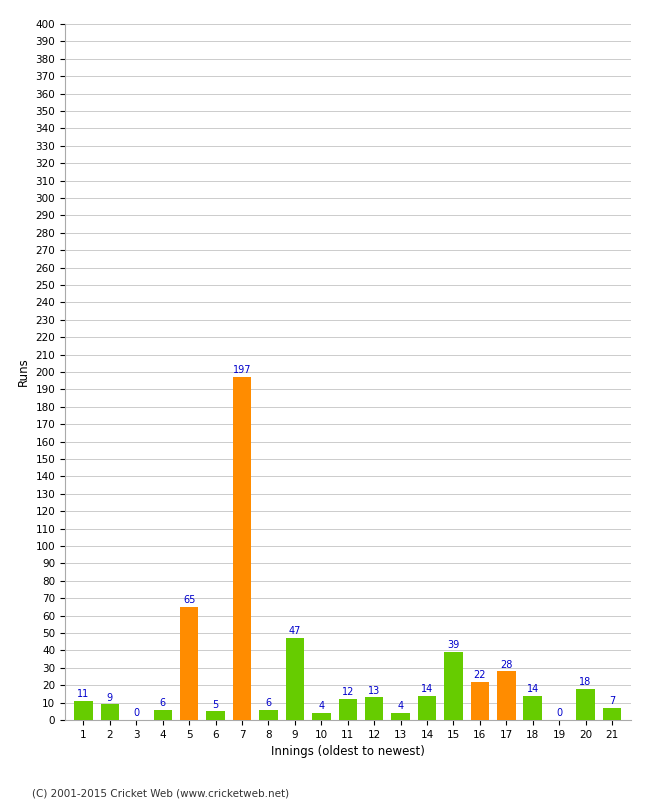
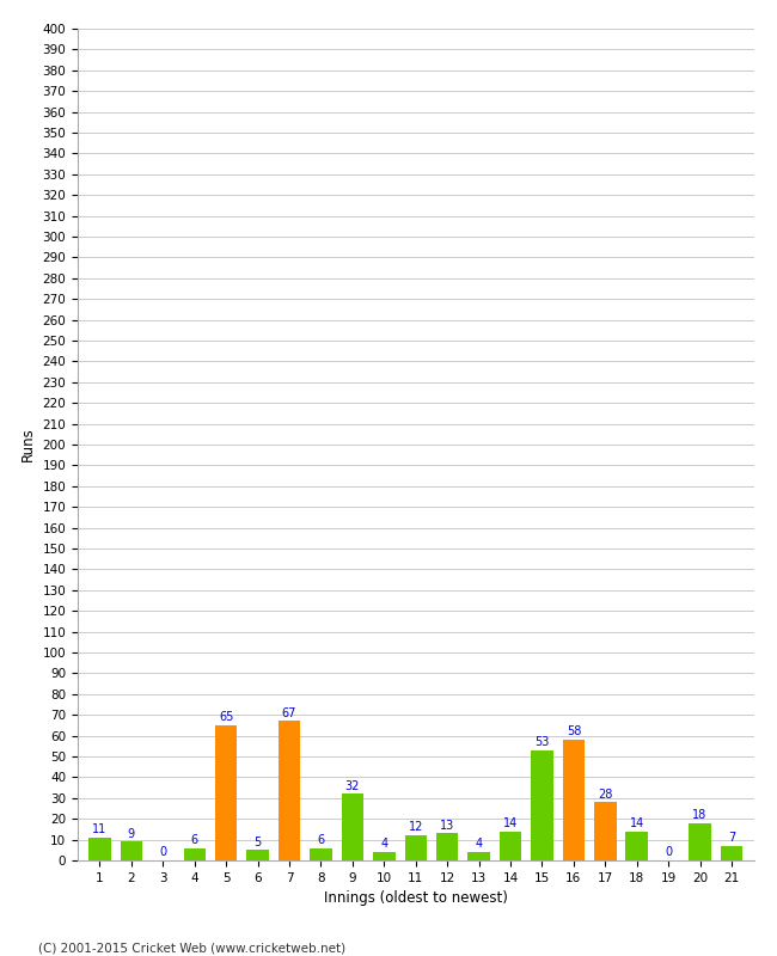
7: 197 -> 67
9: 47 -> 32
15: 39 -> 53
16: 22 -> 58
